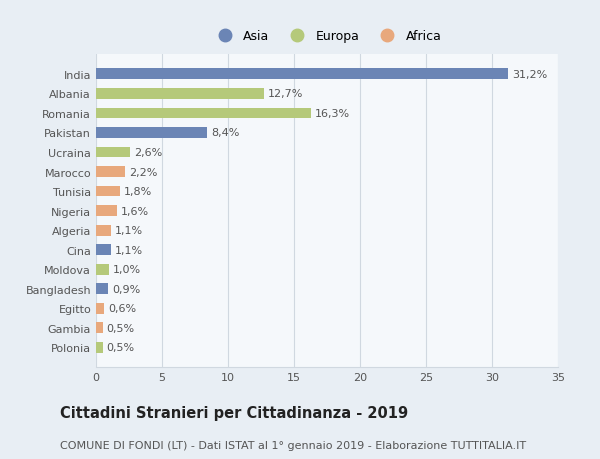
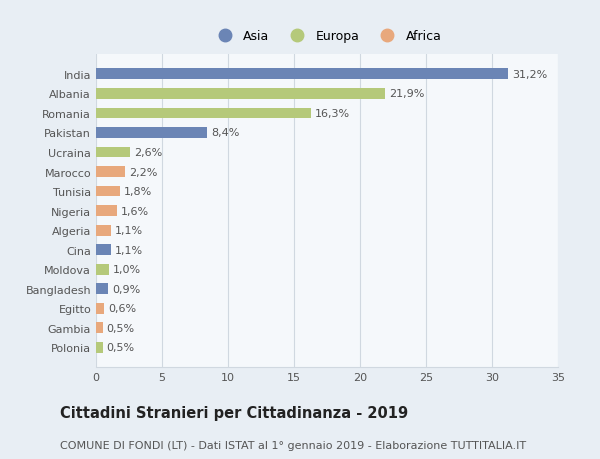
Albania: 12,7% -> 21,9%
